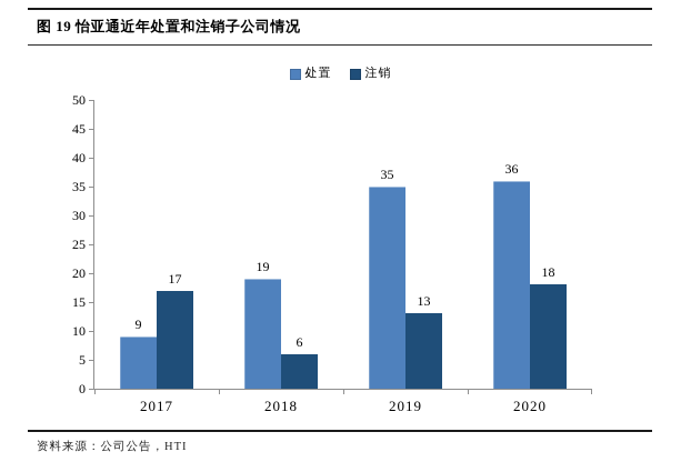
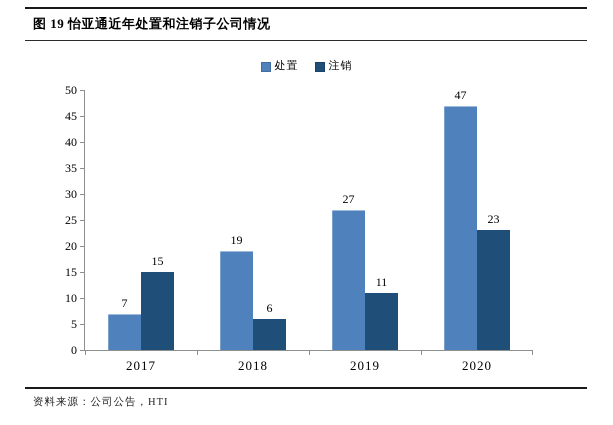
处置/2017: 9 -> 7
注销/2017: 17 -> 15
处置/2019: 35 -> 27
注销/2019: 13 -> 11
处置/2020: 36 -> 47
注销/2020: 18 -> 23
